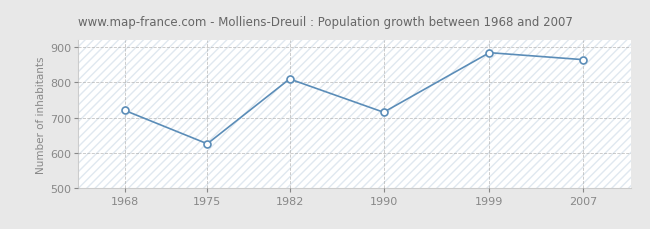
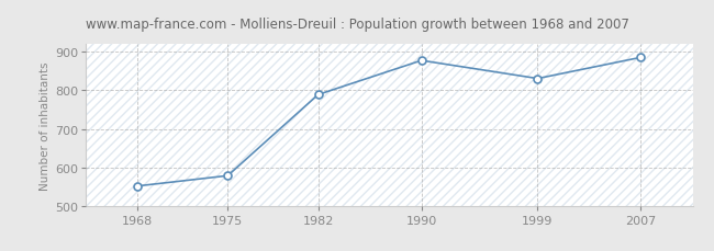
1968: 720 -> 551
1975: 625 -> 578
1982: 810 -> 789
1990: 715 -> 878
1999: 885 -> 831
2007: 865 -> 886
